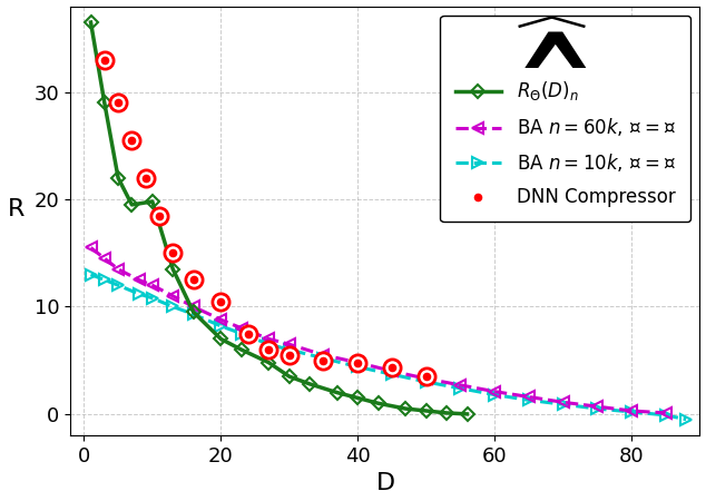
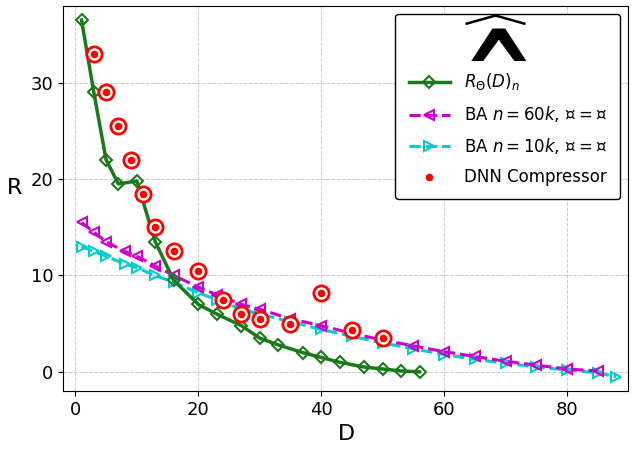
DNN Compressor/40: 4.8 -> 8.2
